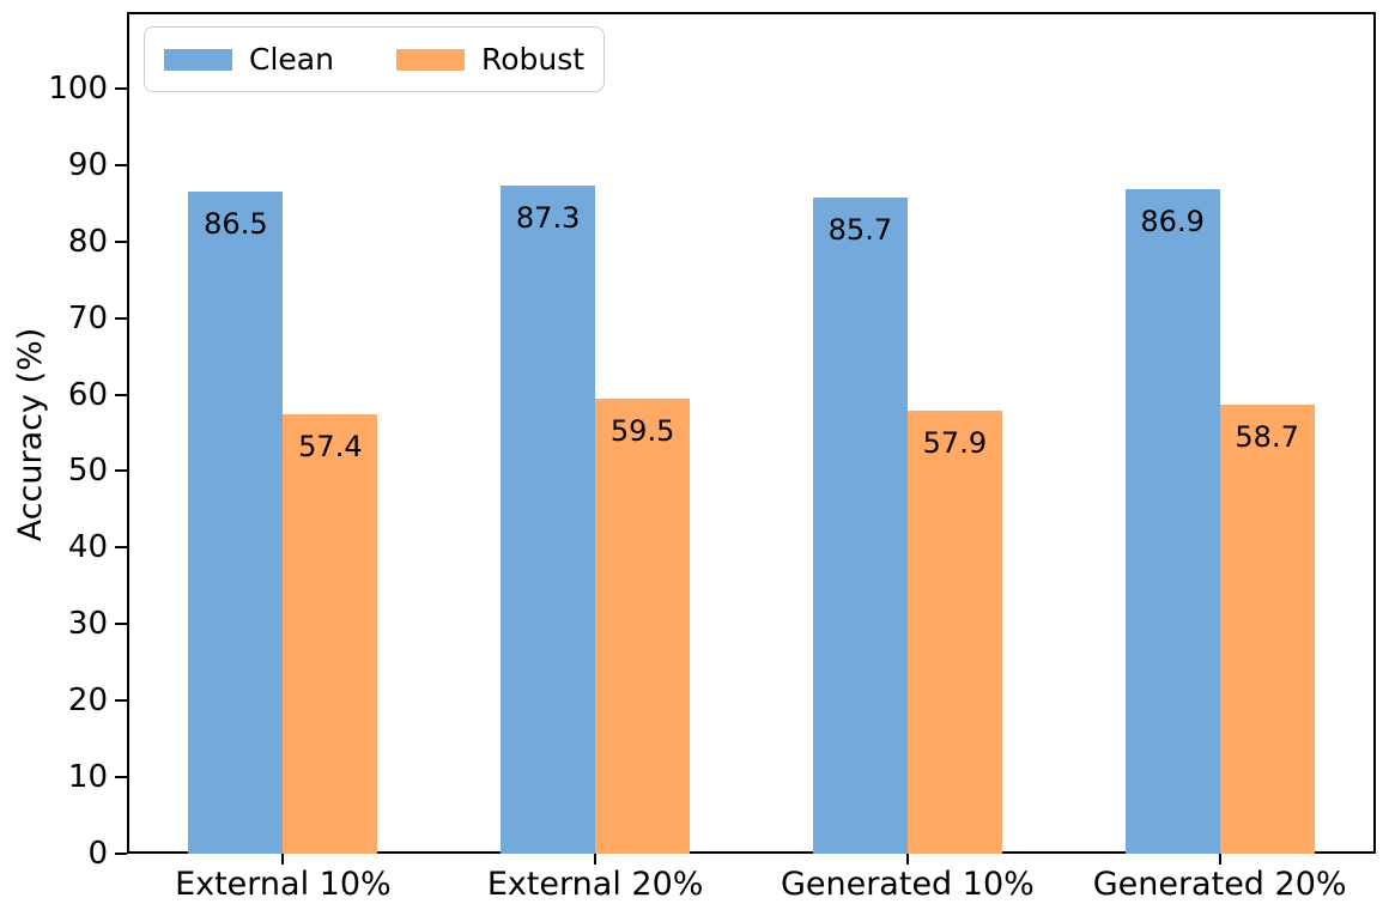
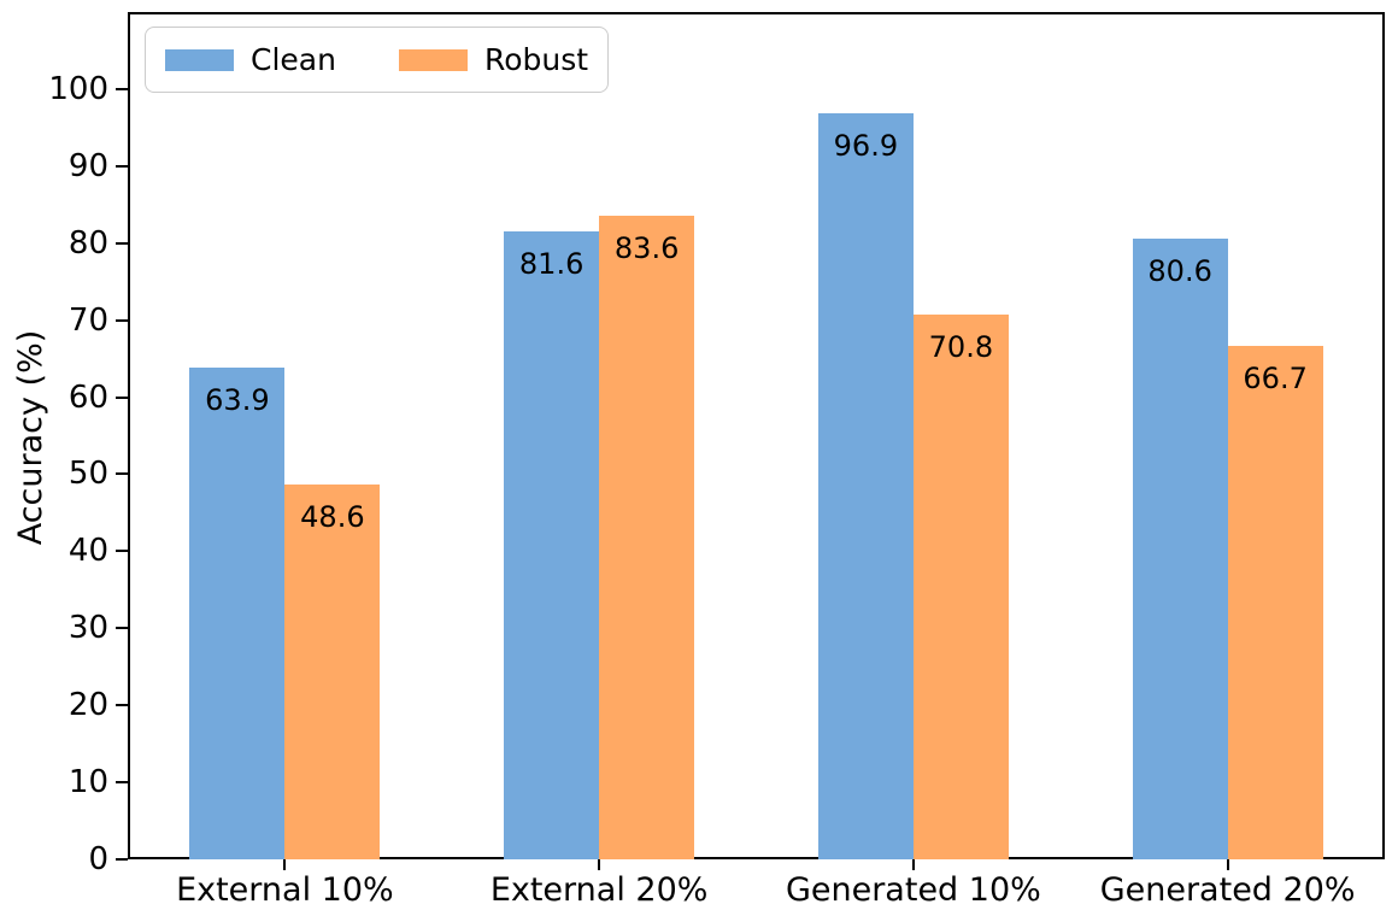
Clean/External 10%: 86.5 -> 63.9
Robust/External 10%: 57.4 -> 48.6
Clean/External 20%: 87.3 -> 81.6
Robust/External 20%: 59.5 -> 83.6
Clean/Generated 10%: 85.7 -> 96.9
Robust/Generated 10%: 57.9 -> 70.8
Clean/Generated 20%: 86.9 -> 80.6
Robust/Generated 20%: 58.7 -> 66.7
